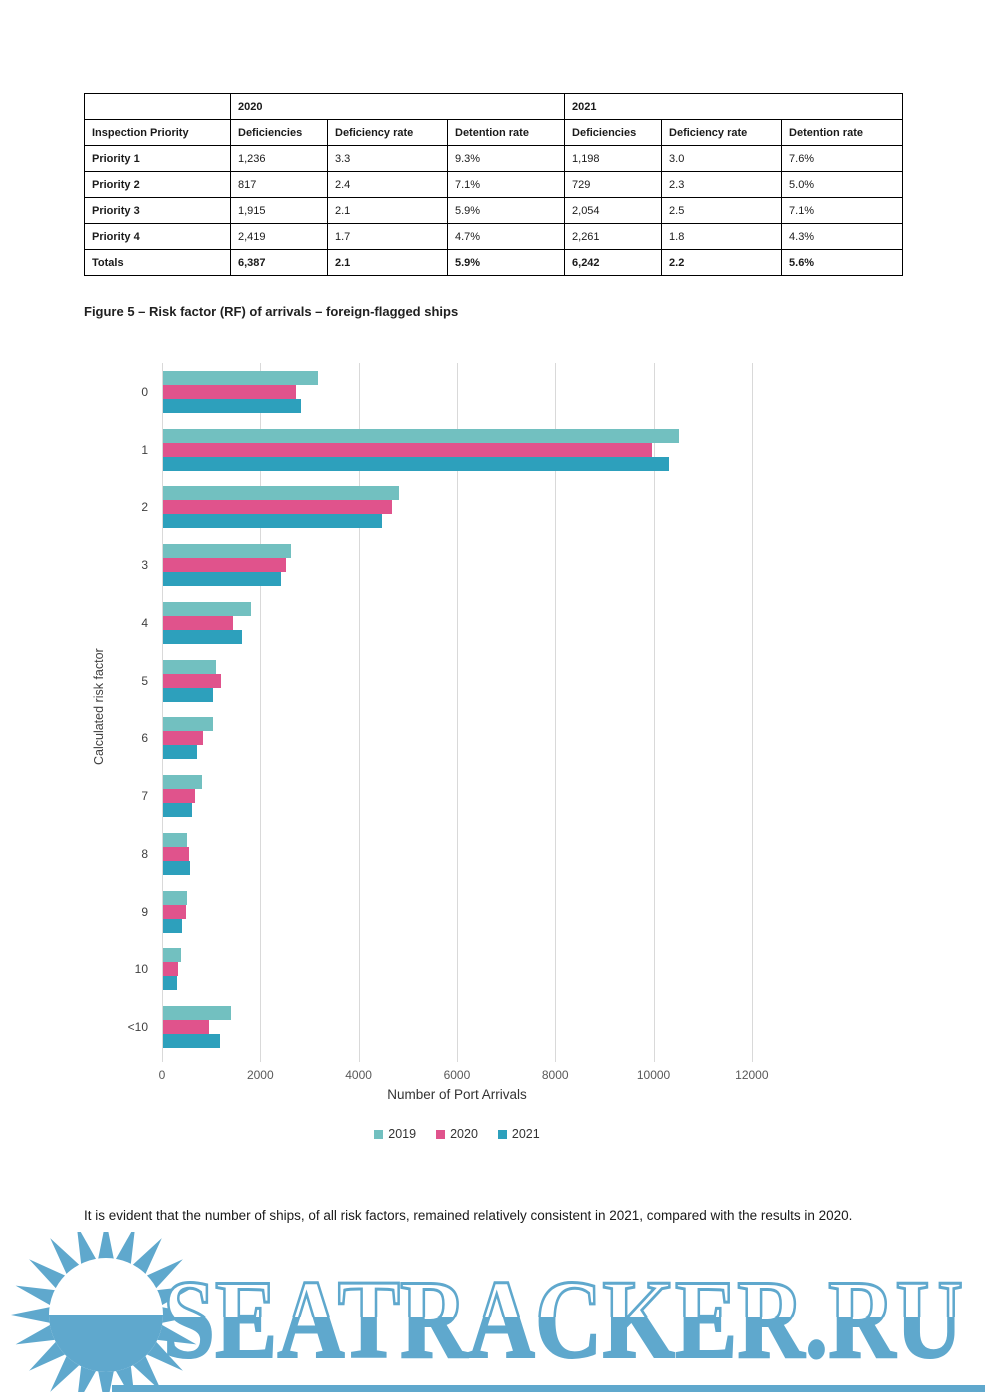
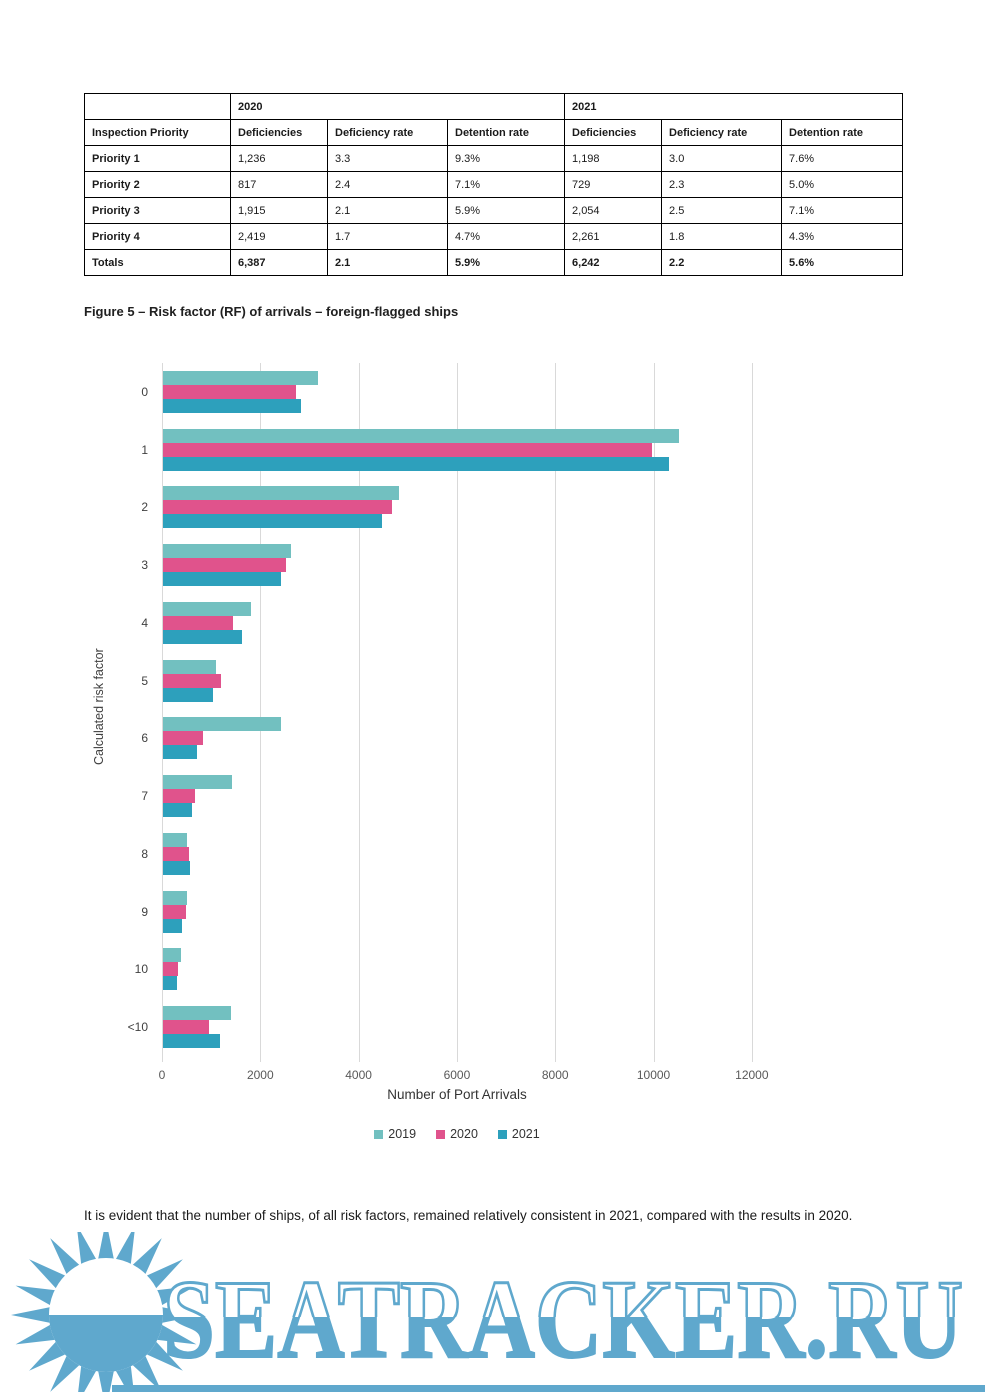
2019/6: 1000 -> 2400
2019/7: 800 -> 1400
